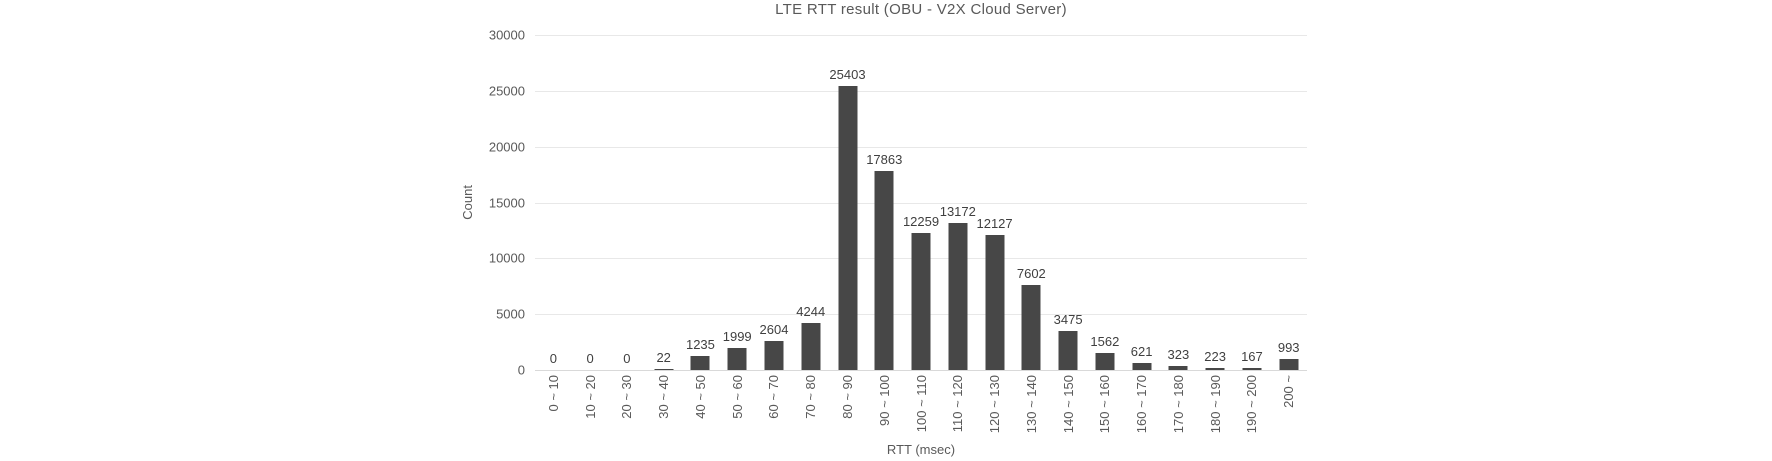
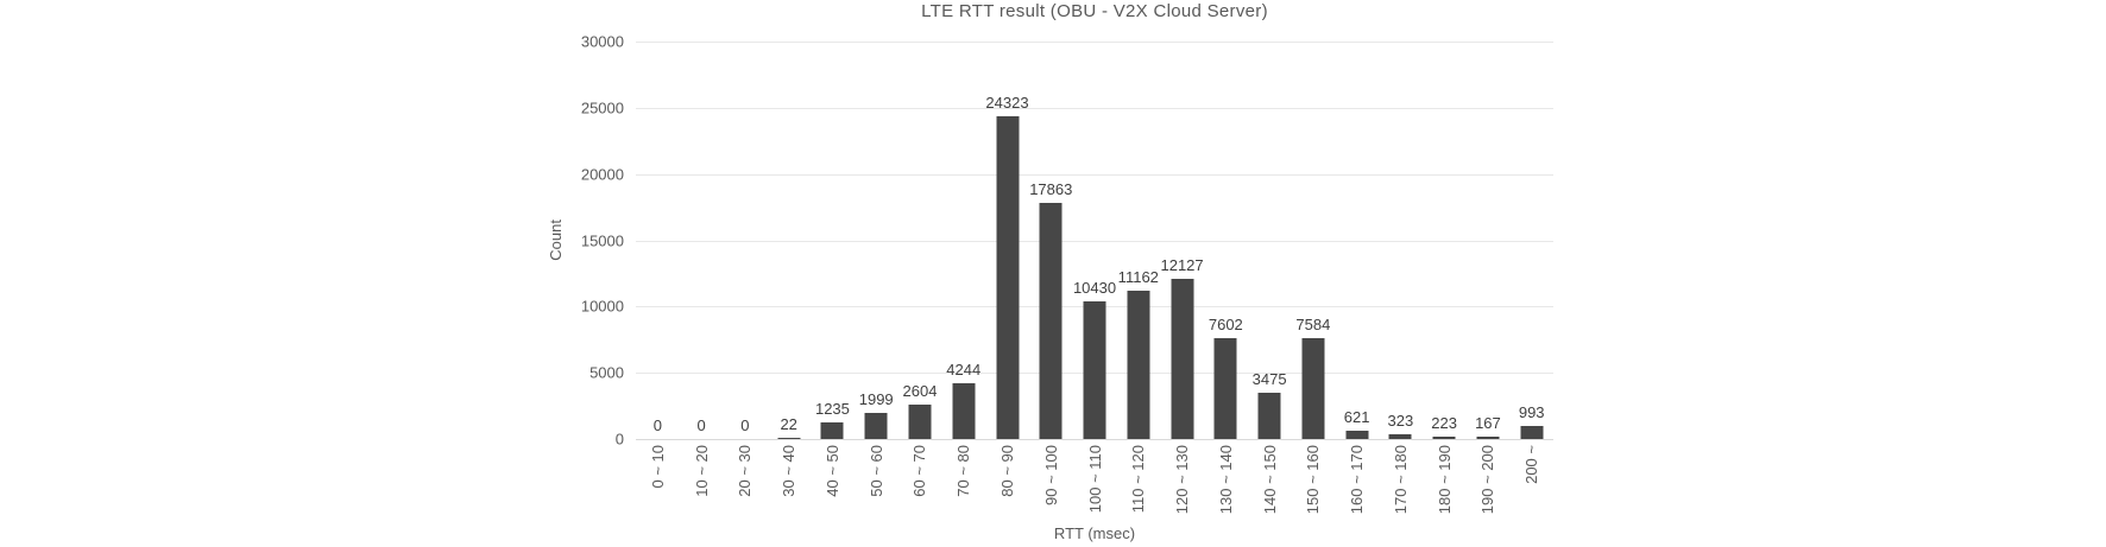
80 ~ 90: 25403 -> 24323
100 ~ 110: 12259 -> 10430
110 ~ 120: 13172 -> 11162
150 ~ 160: 1562 -> 7584
